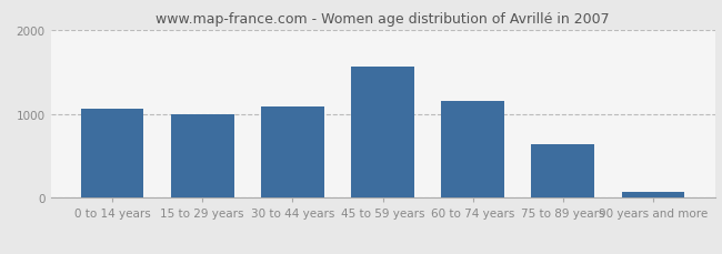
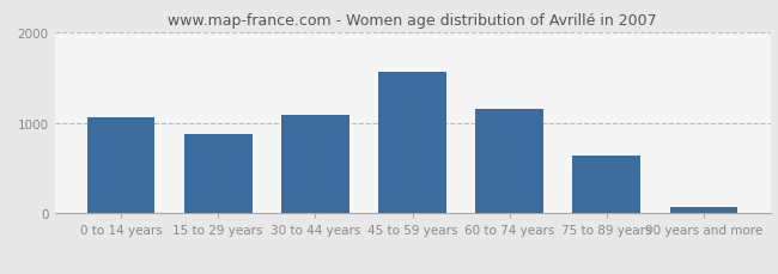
15 to 29 years: 1000 -> 880
